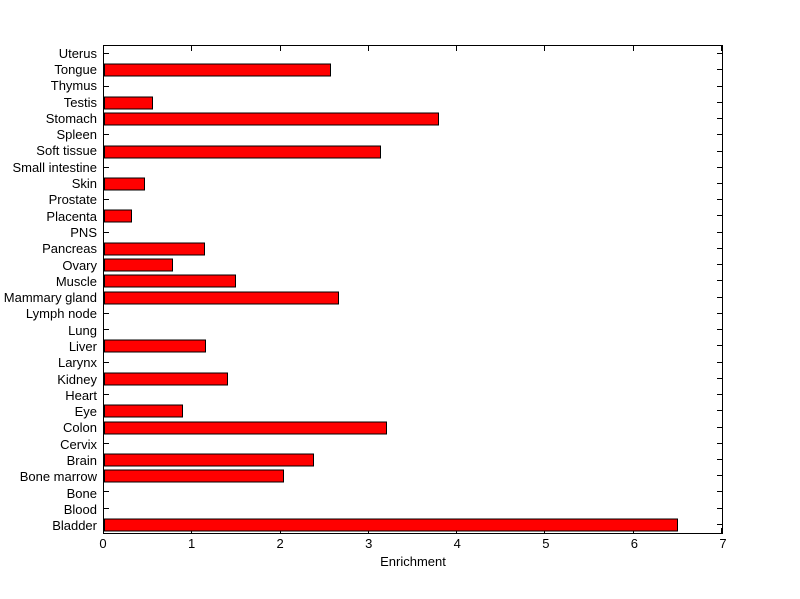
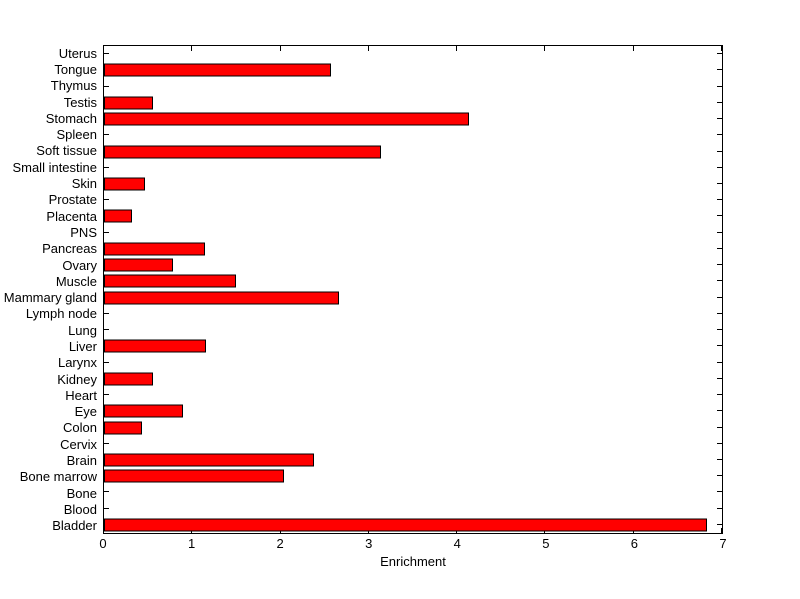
Stomach: 3.8 -> 4.1
Kidney: 1.4 -> 0.6
Colon: 3.2 -> 0.4
Bladder: 6.5 -> 6.8
